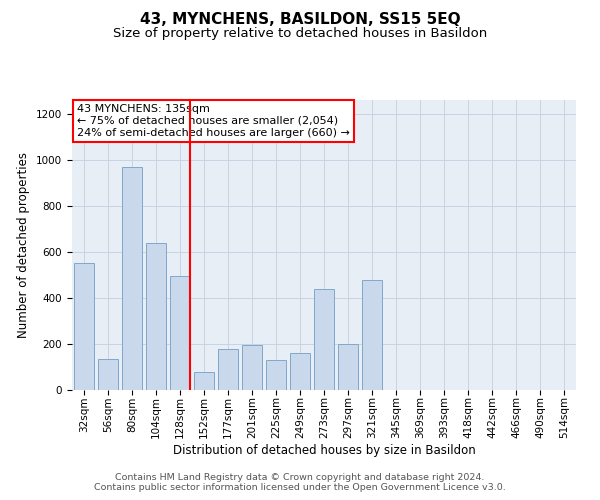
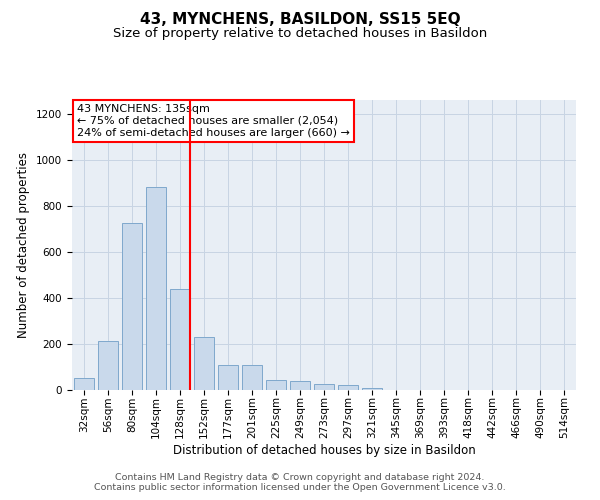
32sqm: 550 -> 50
56sqm: 135 -> 215
80sqm: 970 -> 725
104sqm: 640 -> 880
128sqm: 495 -> 440
152sqm: 80 -> 230
177sqm: 180 -> 108
201sqm: 195 -> 108
225sqm: 130 -> 45
249sqm: 160 -> 40
273sqm: 440 -> 25
297sqm: 200 -> 20
321sqm: 480 -> 10
